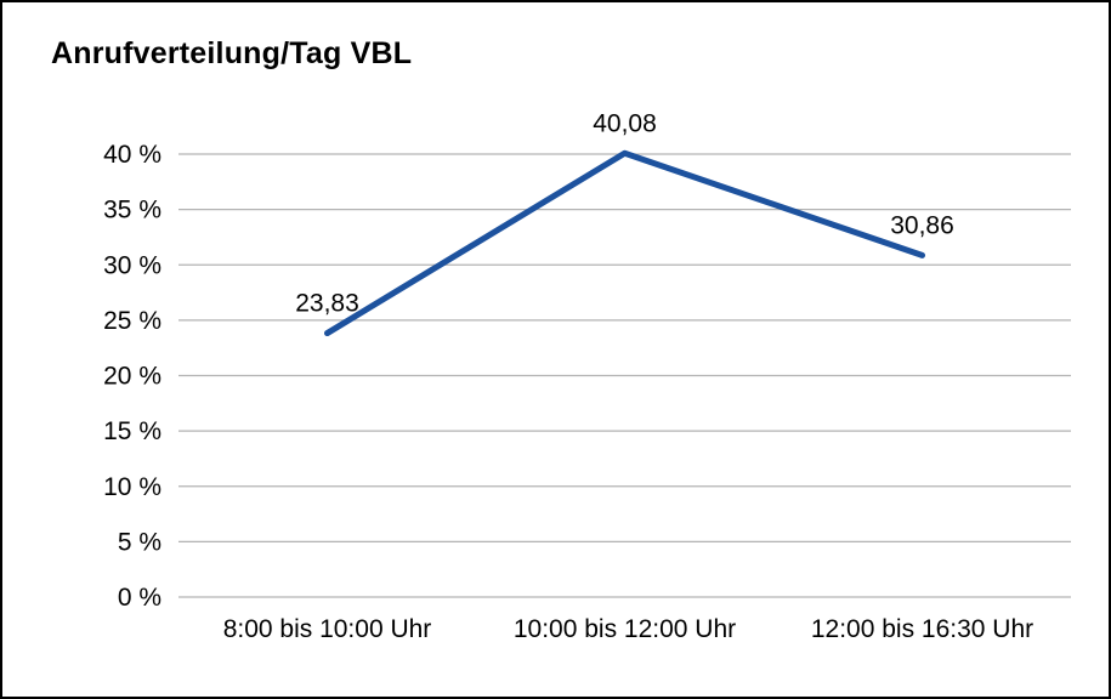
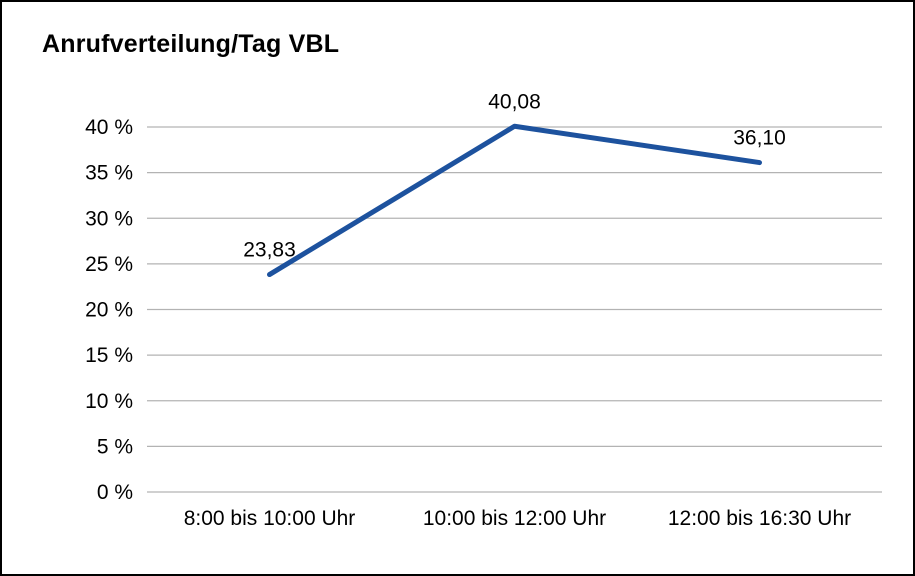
12:00 bis 16:30 Uhr: 30,86 -> 36,10
